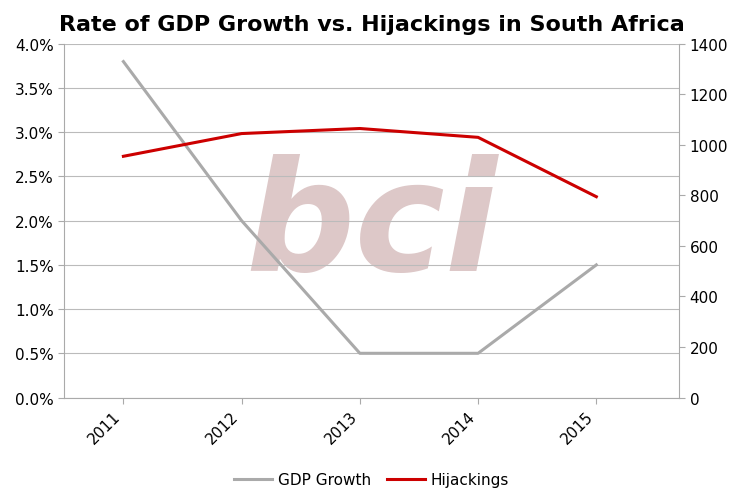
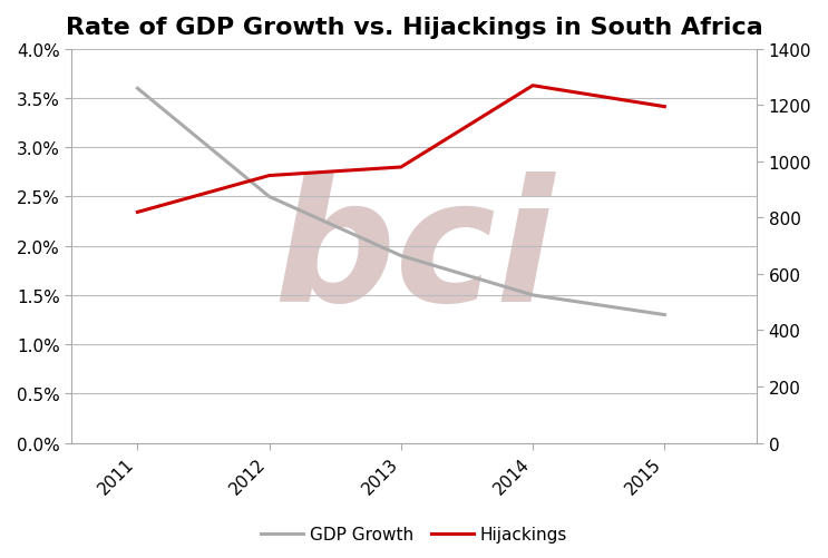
GDP Growth/2011: 3.8% -> 3.6%
Hijackings/2011: 955 -> 820
GDP Growth/2012: 2.0% -> 2.5%
Hijackings/2012: 1045 -> 950
GDP Growth/2013: 0.5% -> 1.9%
Hijackings/2013: 1065 -> 980
GDP Growth/2014: 0.5% -> 1.5%
Hijackings/2014: 1030 -> 1270
GDP Growth/2015: 1.5% -> 1.3%
Hijackings/2015: 795 -> 1195
